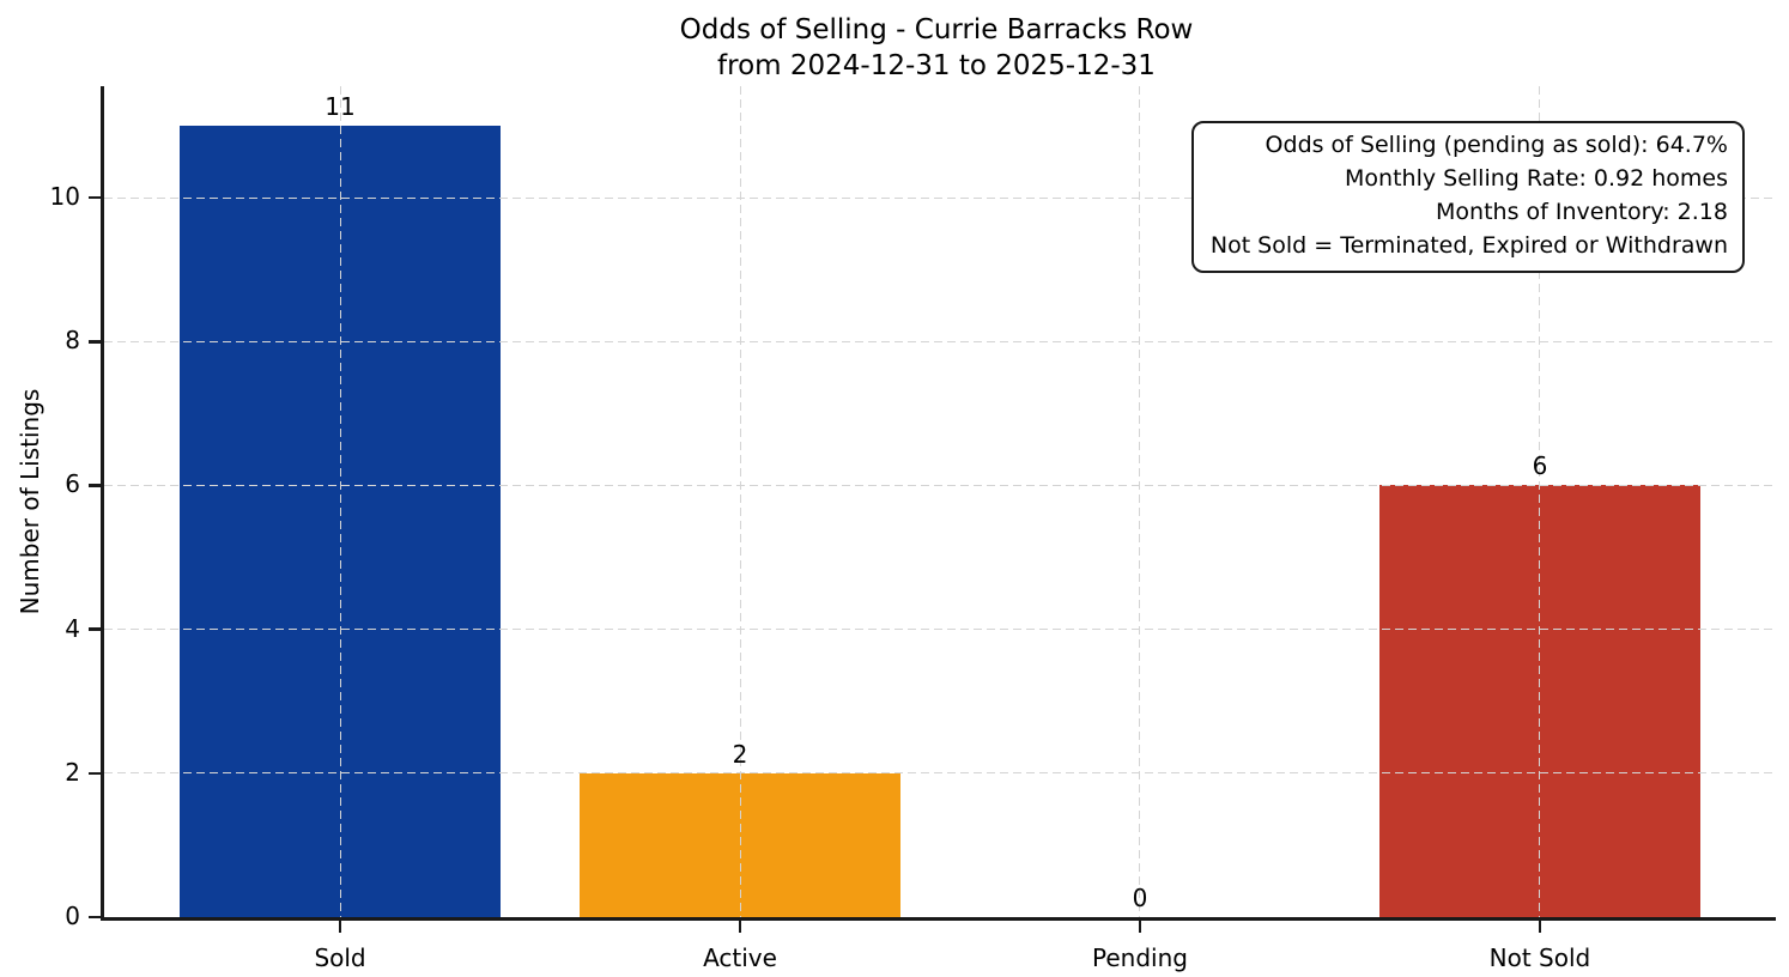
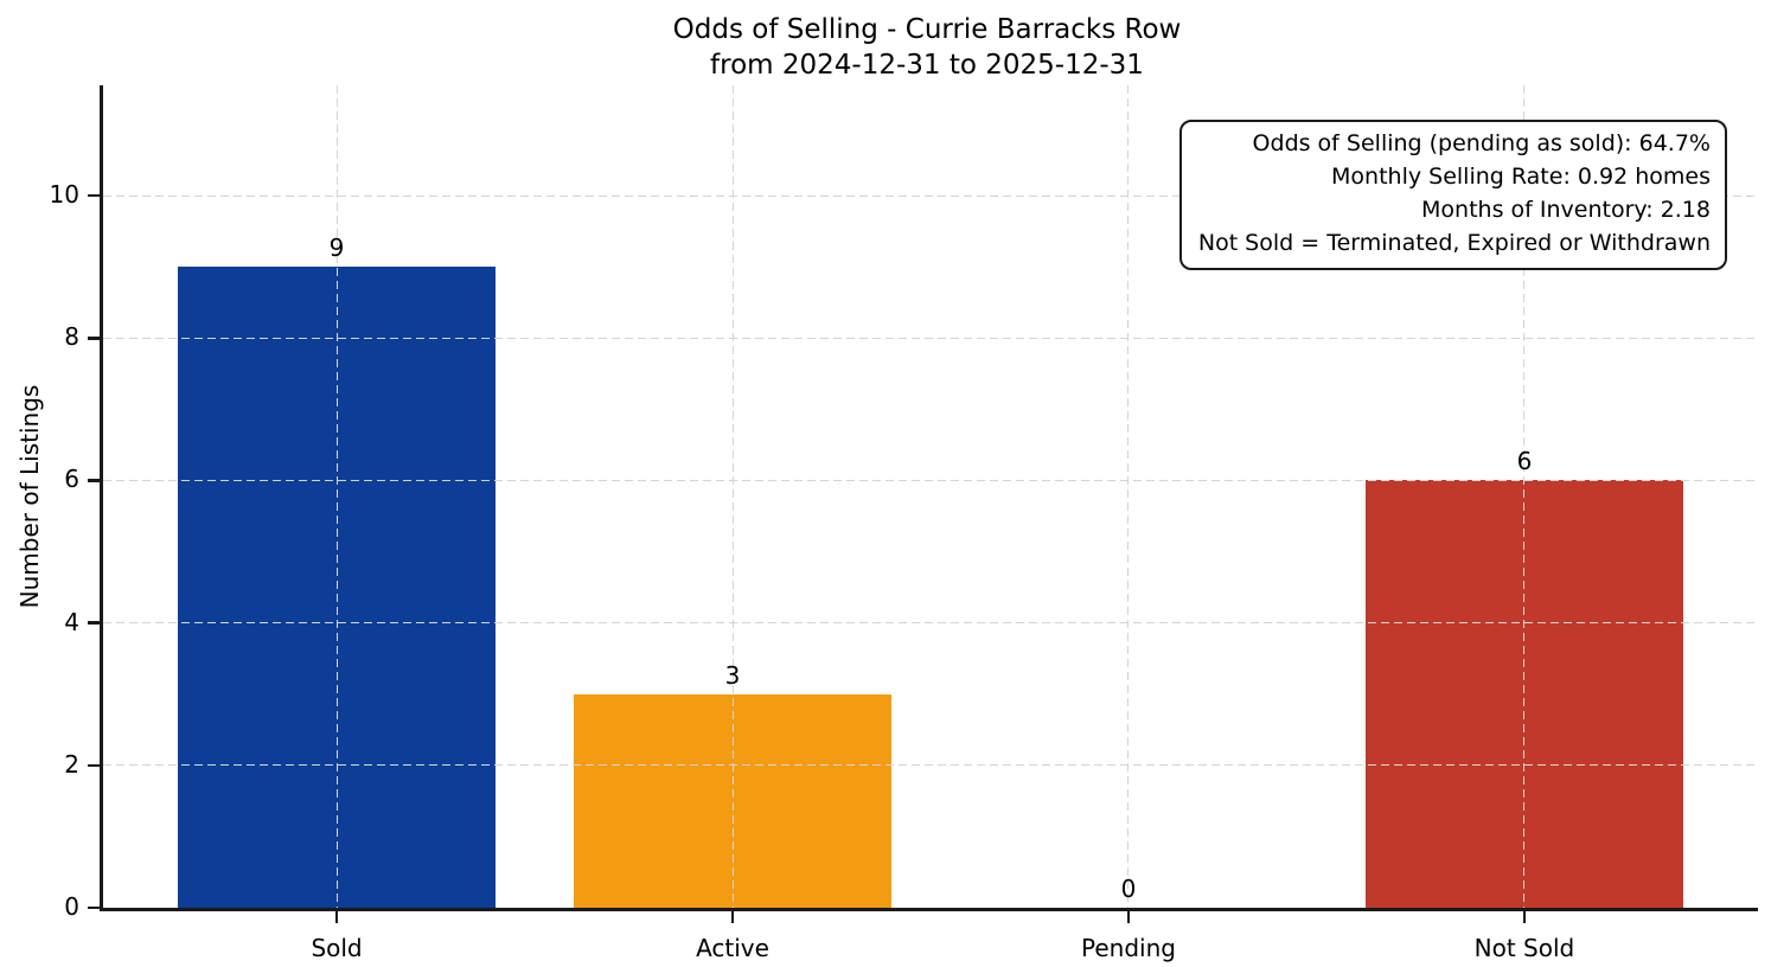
Sold: 11 -> 9
Active: 2 -> 3
